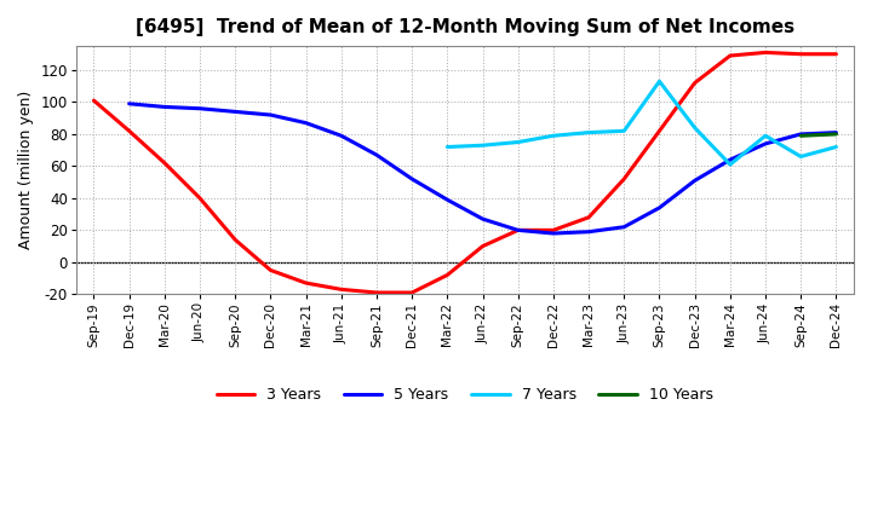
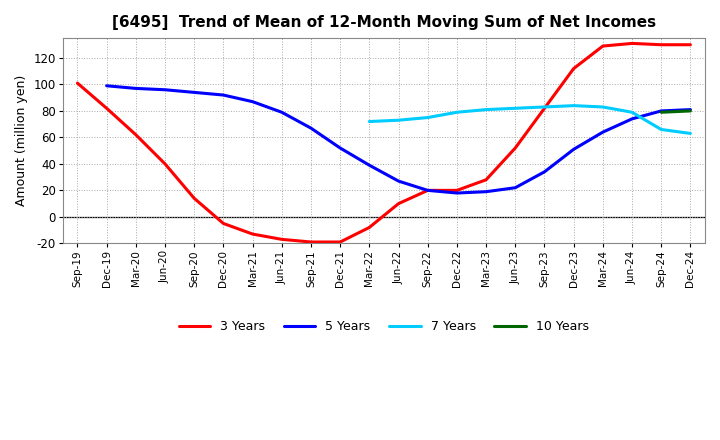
7 Years/Sep-23: 113 -> 83
7 Years/Mar-24: 61 -> 83
7 Years/Dec-24: 72 -> 63
